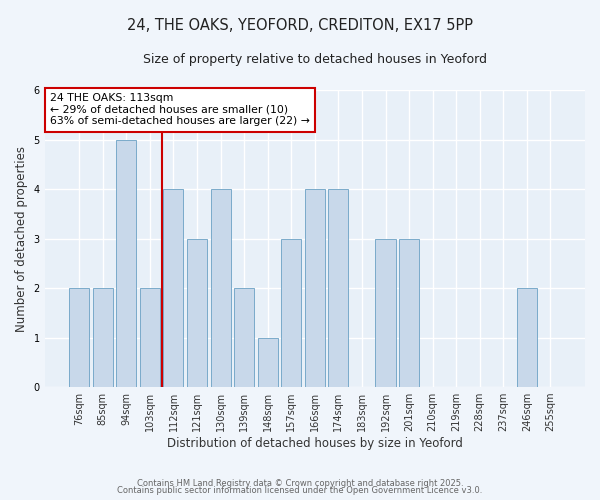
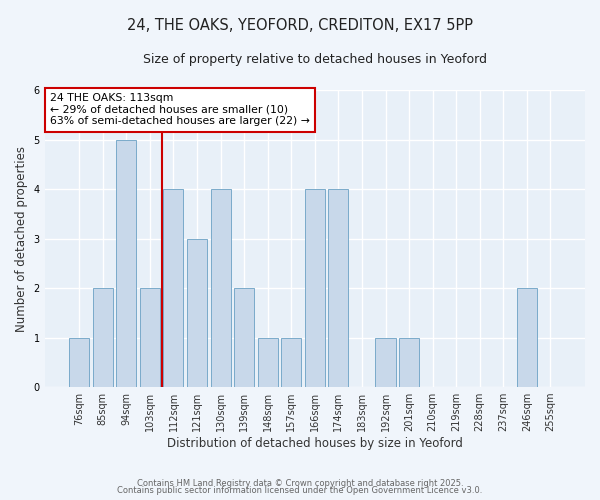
76sqm: 2 -> 1
157sqm: 3 -> 1
192sqm: 3 -> 1
201sqm: 3 -> 1
